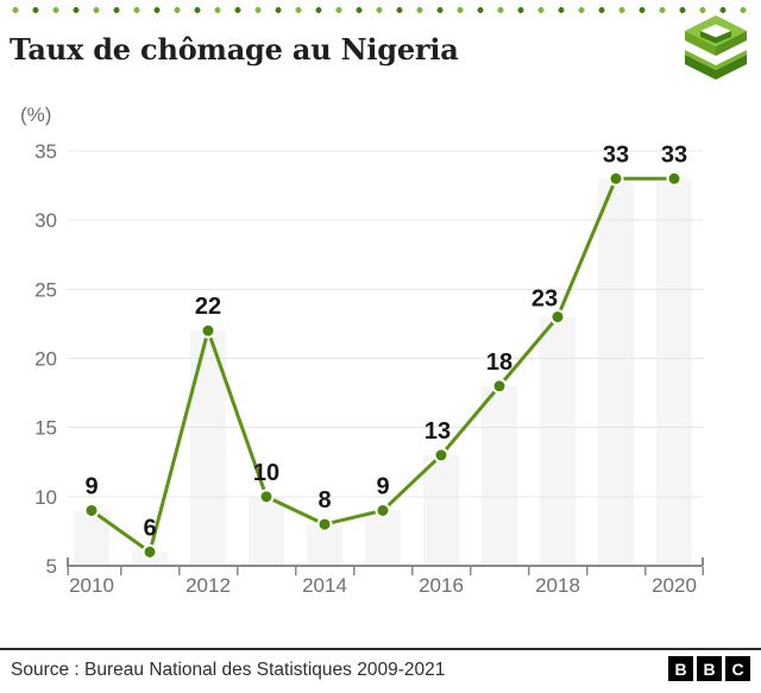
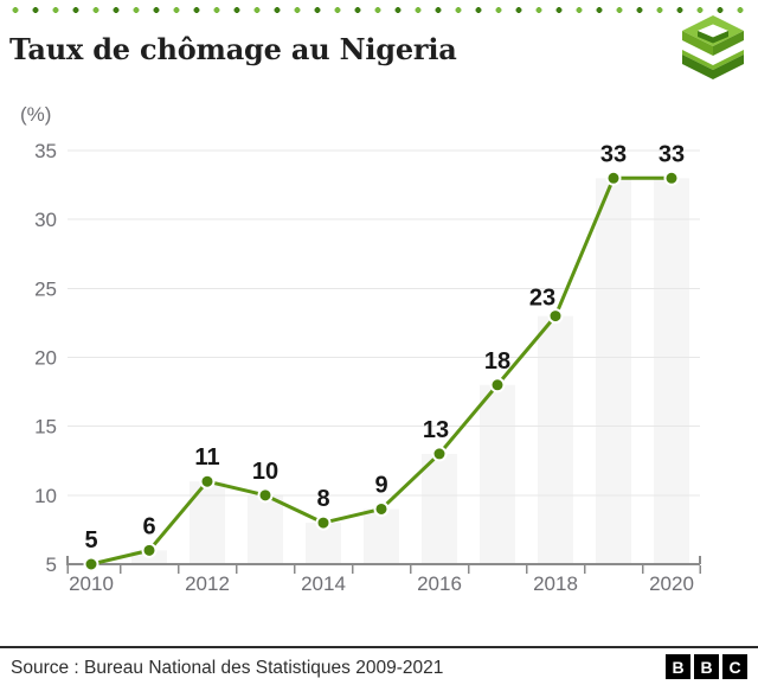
2010: 9 -> 5
2012: 22 -> 11
